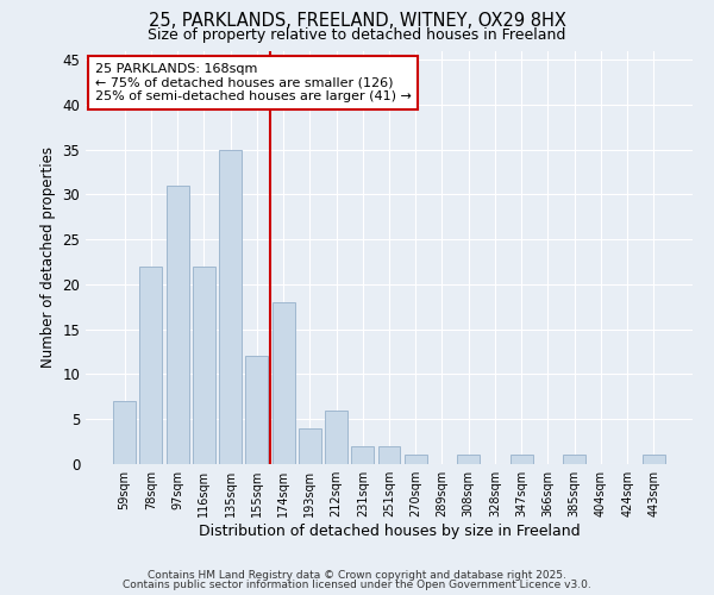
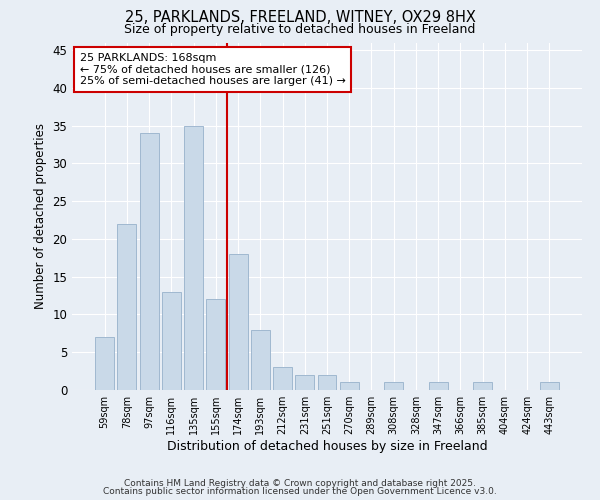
97sqm: 31 -> 34
116sqm: 22 -> 13
193sqm: 4 -> 8
212sqm: 6 -> 3
